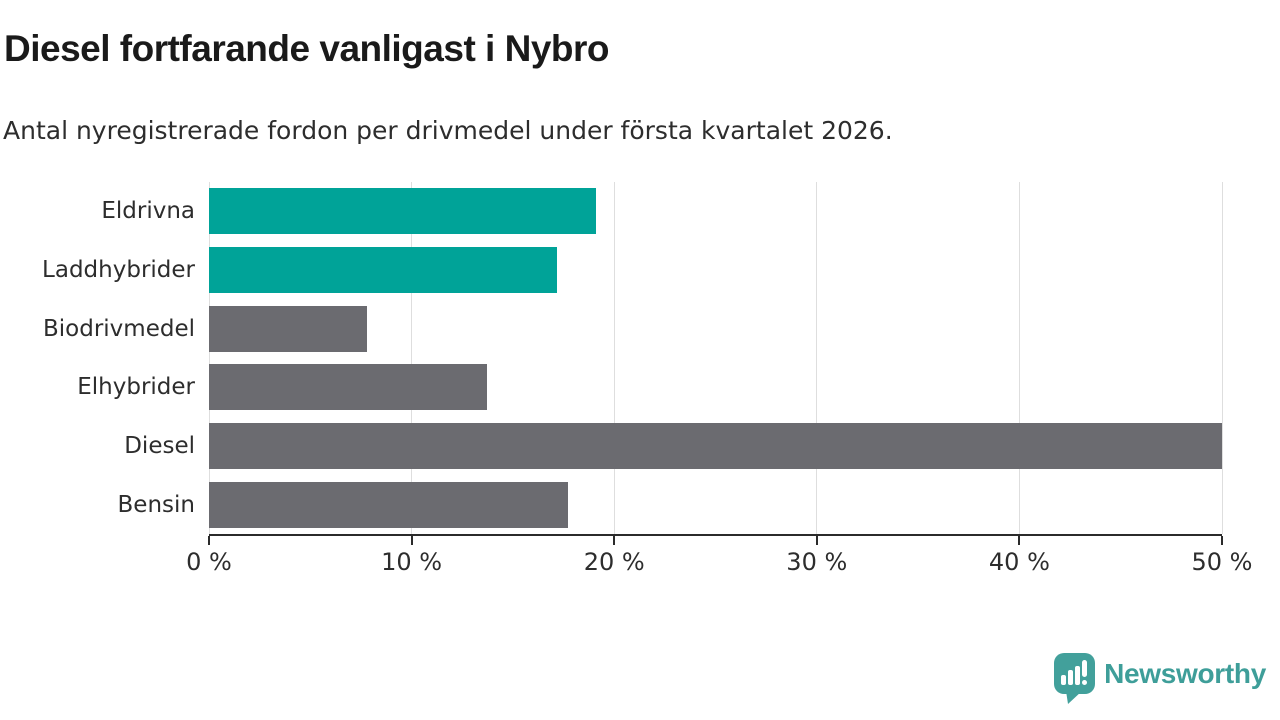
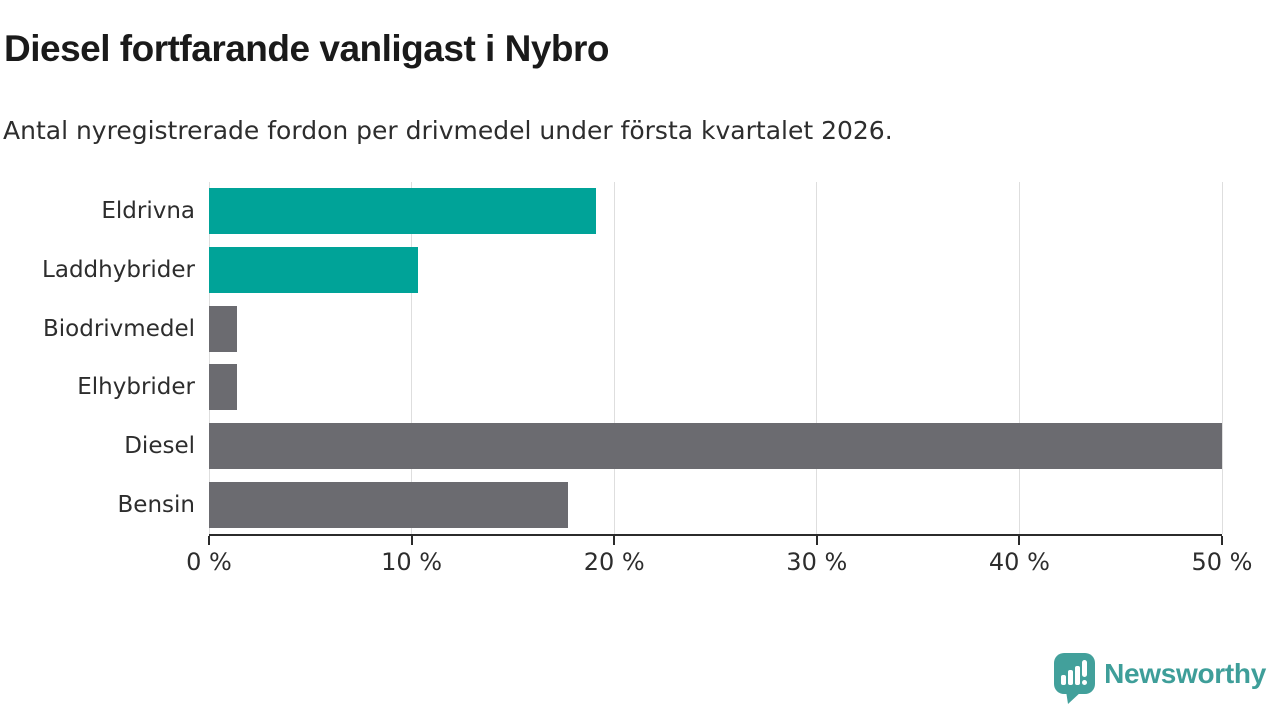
Laddhybrider: 17.2% -> 10.3%
Biodrivmedel: 7.8% -> 1.4%
Elhybrider: 13.7% -> 1.4%
